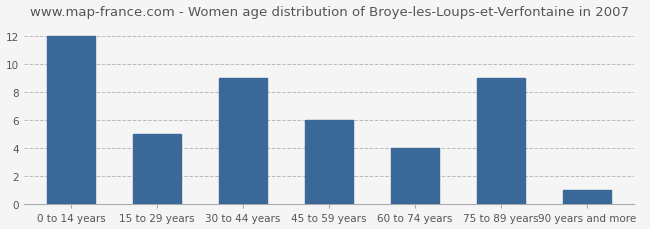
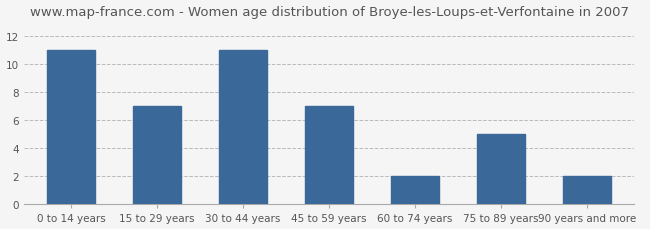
0 to 14 years: 12 -> 11
15 to 29 years: 5 -> 7
30 to 44 years: 9 -> 11
45 to 59 years: 6 -> 7
60 to 74 years: 4 -> 2
75 to 89 years: 9 -> 5
90 years and more: 1 -> 2
